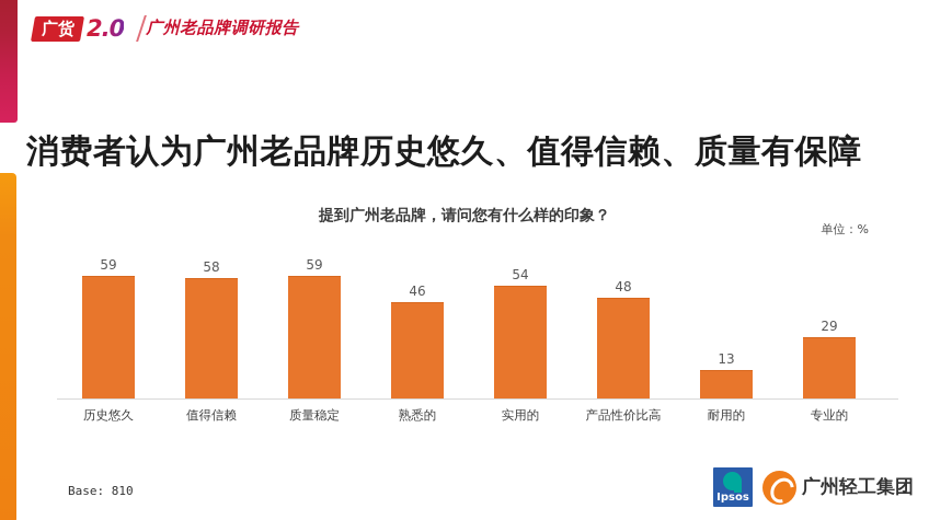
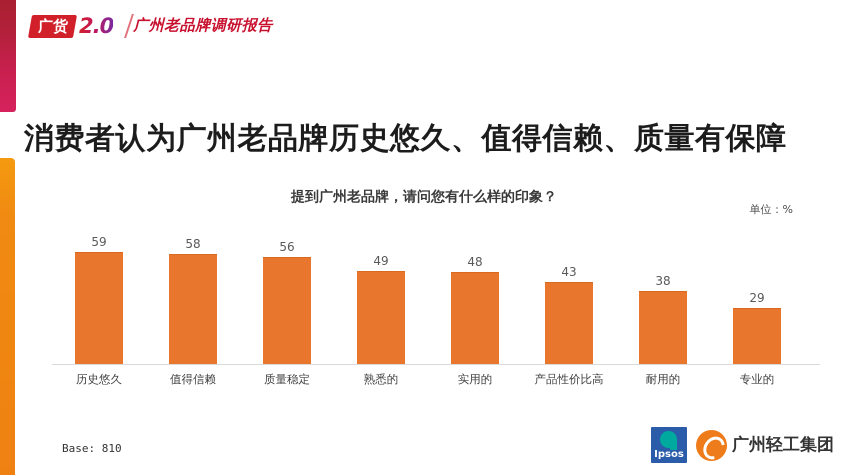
质量稳定: 59 -> 56
熟悉的: 46 -> 49
实用的: 54 -> 48
产品性价比高: 48 -> 43
耐用的: 13 -> 38
